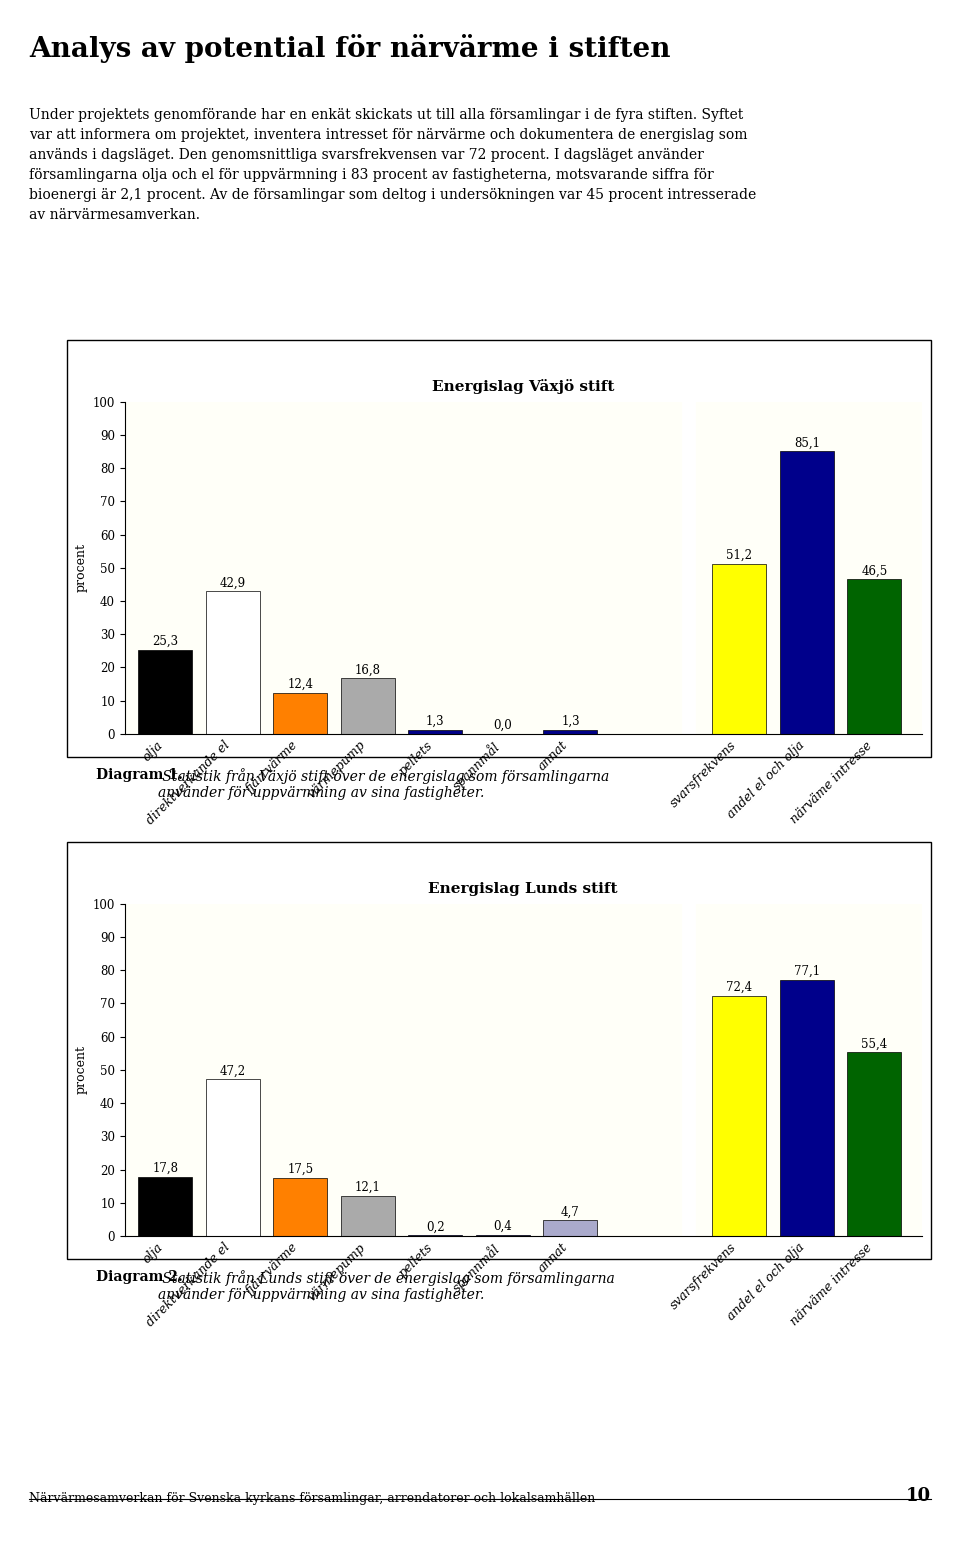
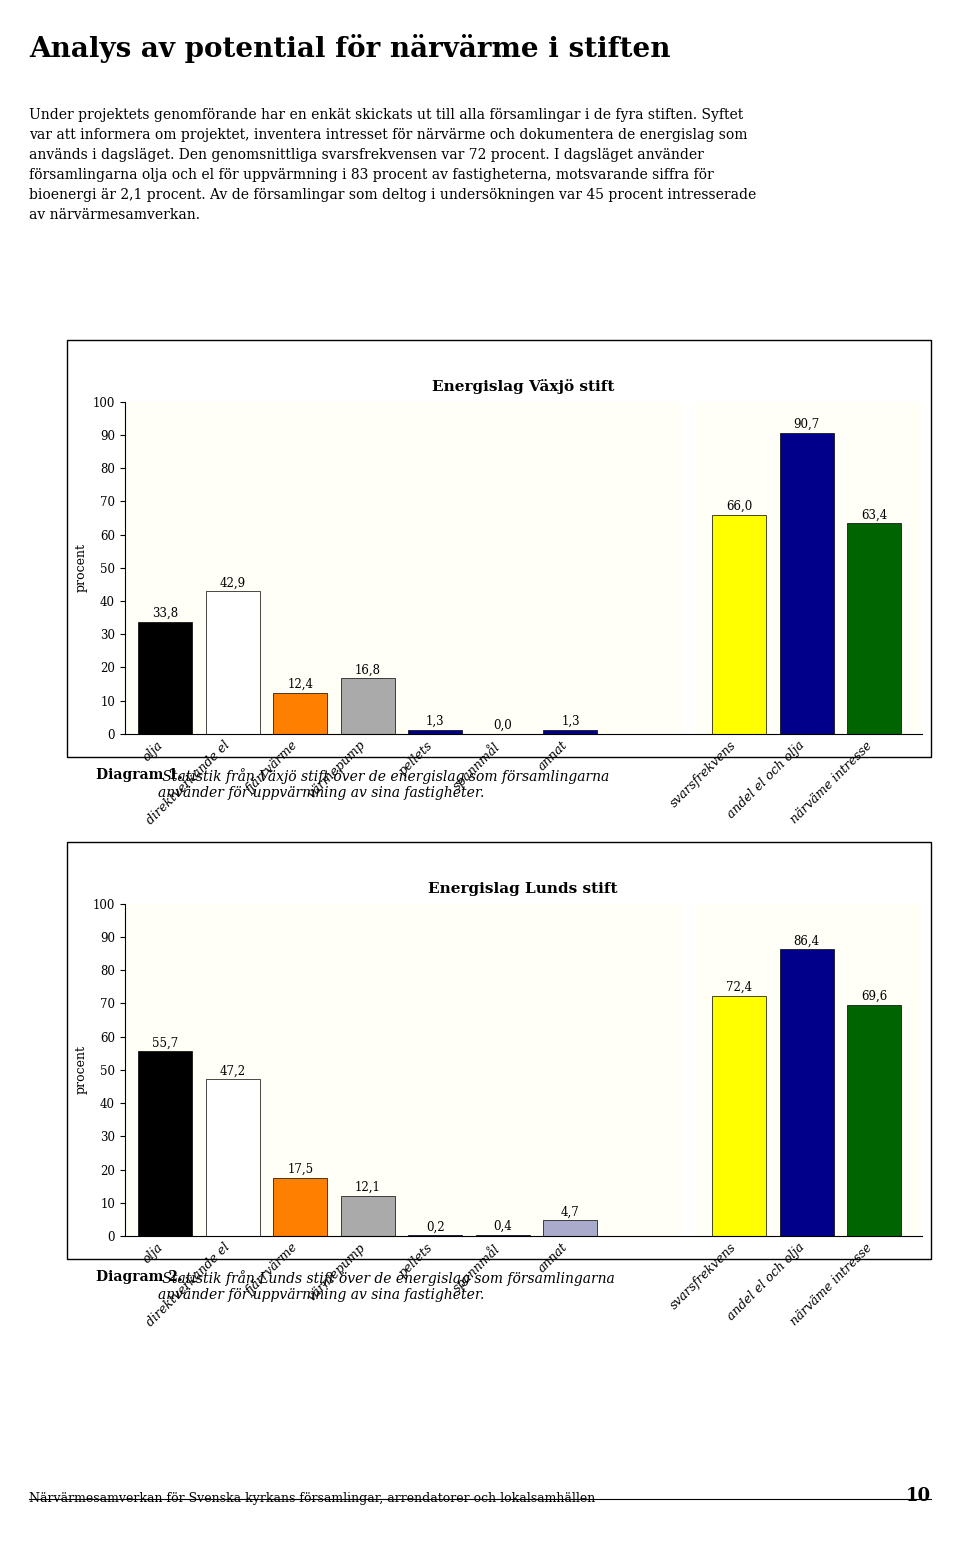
Energislag Växjö stift/olja: 25,3 -> 33,8
Energislag Växjö stift/svarsfrekvens: 51,2 -> 66,0
Energislag Växjö stift/andel el och olja: 85,1 -> 90,7
Energislag Växjö stift/närväme intresse: 46,5 -> 63,4
Energislag Lunds stift/olja: 17,8 -> 55,7
Energislag Lunds stift/andel el och olja: 77,1 -> 86,4
Energislag Lunds stift/närväme intresse: 55,4 -> 69,6
